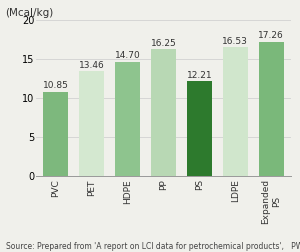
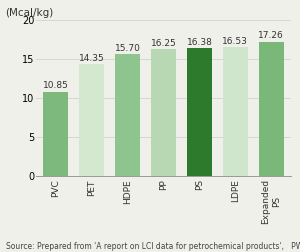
PET: 13.46 -> 14.35
HDPE: 14.70 -> 15.70
PS: 12.21 -> 16.38
